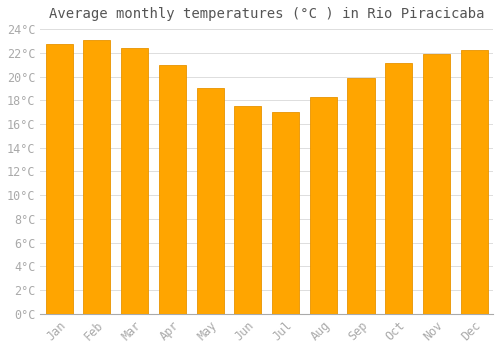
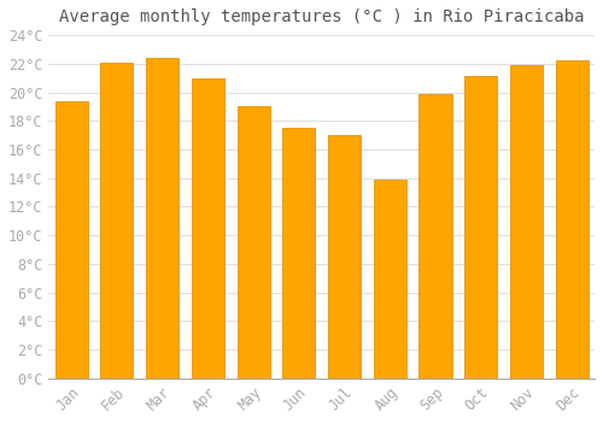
Jan: 22.7°C -> 19.4°C
Feb: 23.1°C -> 22.1°C
Aug: 18.3°C -> 13.9°C
